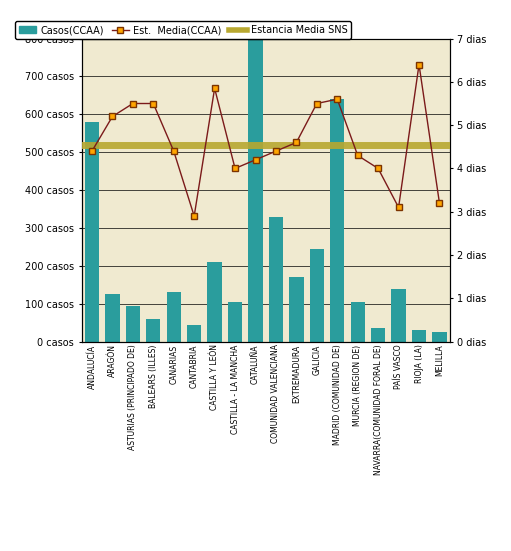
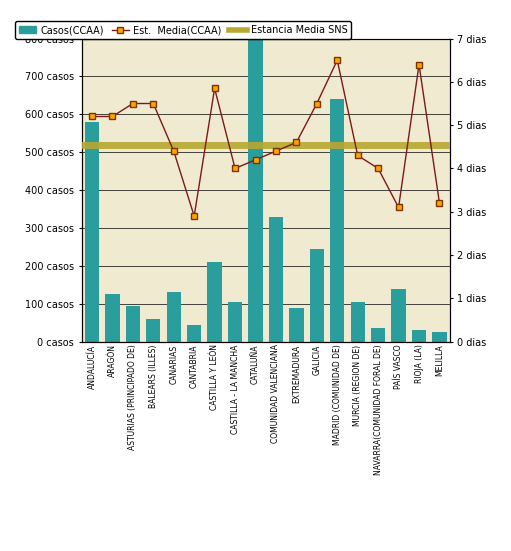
Est. Media(CCAA)/ANDALUCÍA: 4.40 dias -> 5.20 dias
Casos(CCAA)/EXTREMADURA: 170 casos -> 90 casos
Est. Media(CCAA)/MADRID (COMUNIDAD DE): 5.60 dias -> 6.50 dias
